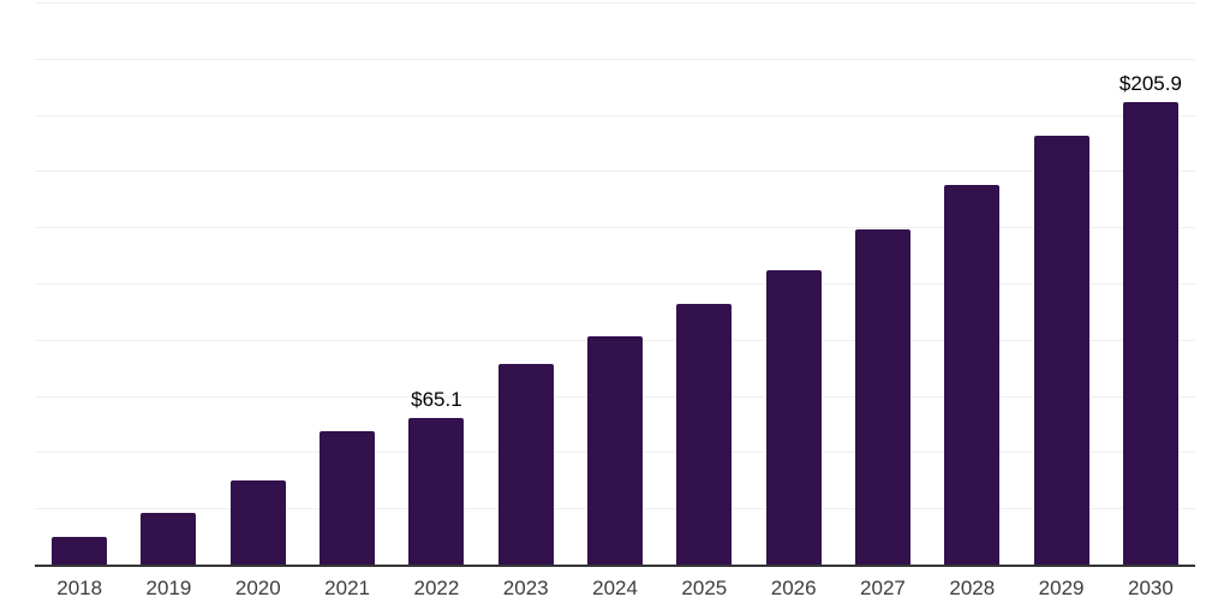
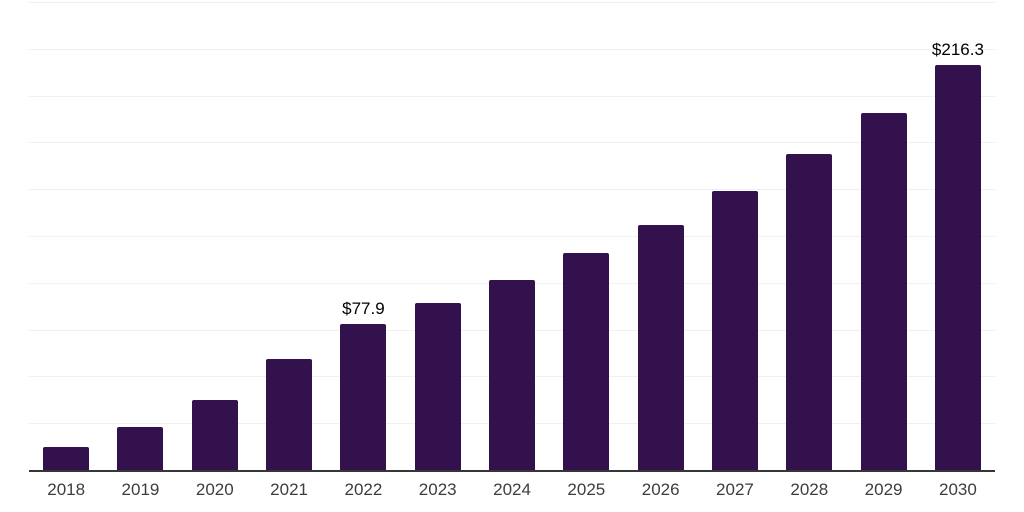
2022: $65.1 -> $77.9
2030: $205.9 -> $216.3
